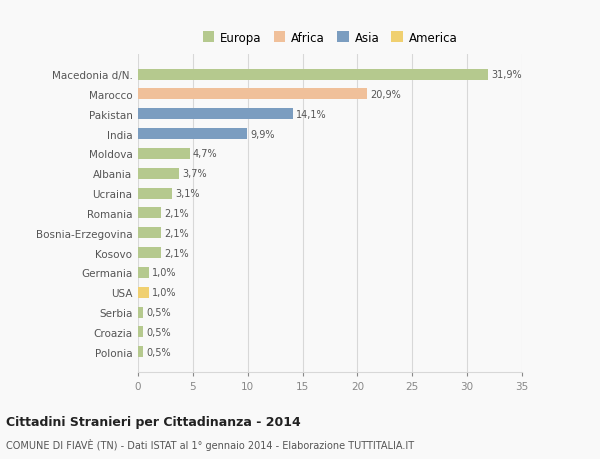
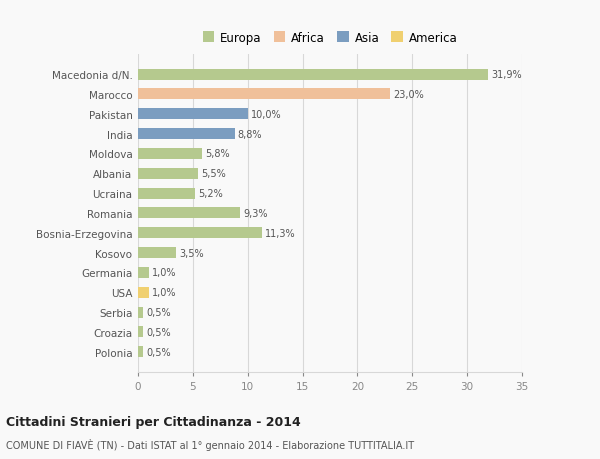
Marocco: 20,9% -> 23,0%
Pakistan: 14,1% -> 10,0%
India: 9,9% -> 8,8%
Moldova: 4,7% -> 5,8%
Albania: 3,7% -> 5,5%
Ucraina: 3,1% -> 5,2%
Romania: 2,1% -> 9,3%
Bosnia-Erzegovina: 2,1% -> 11,3%
Kosovo: 2,1% -> 3,5%
